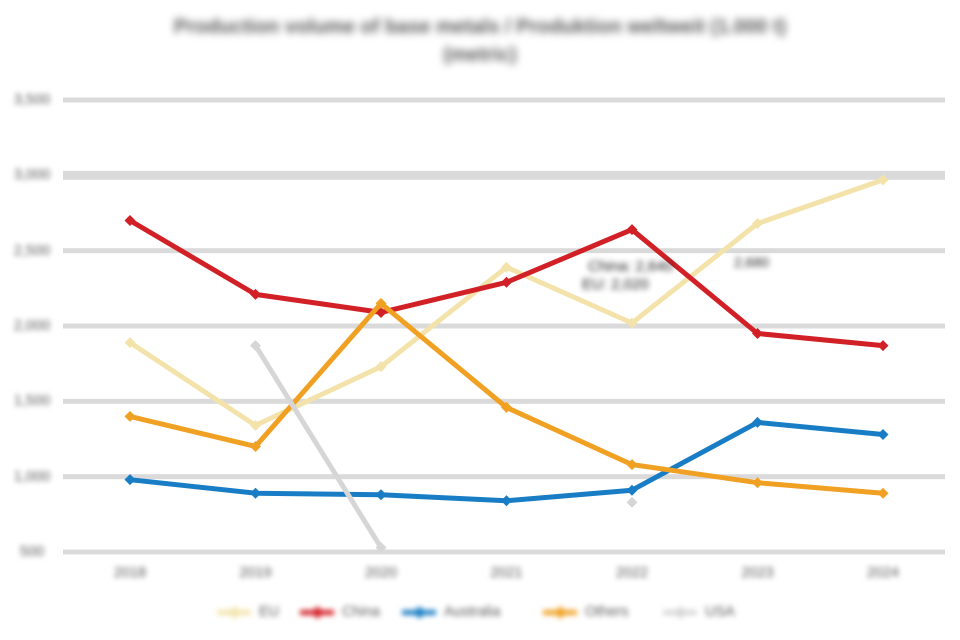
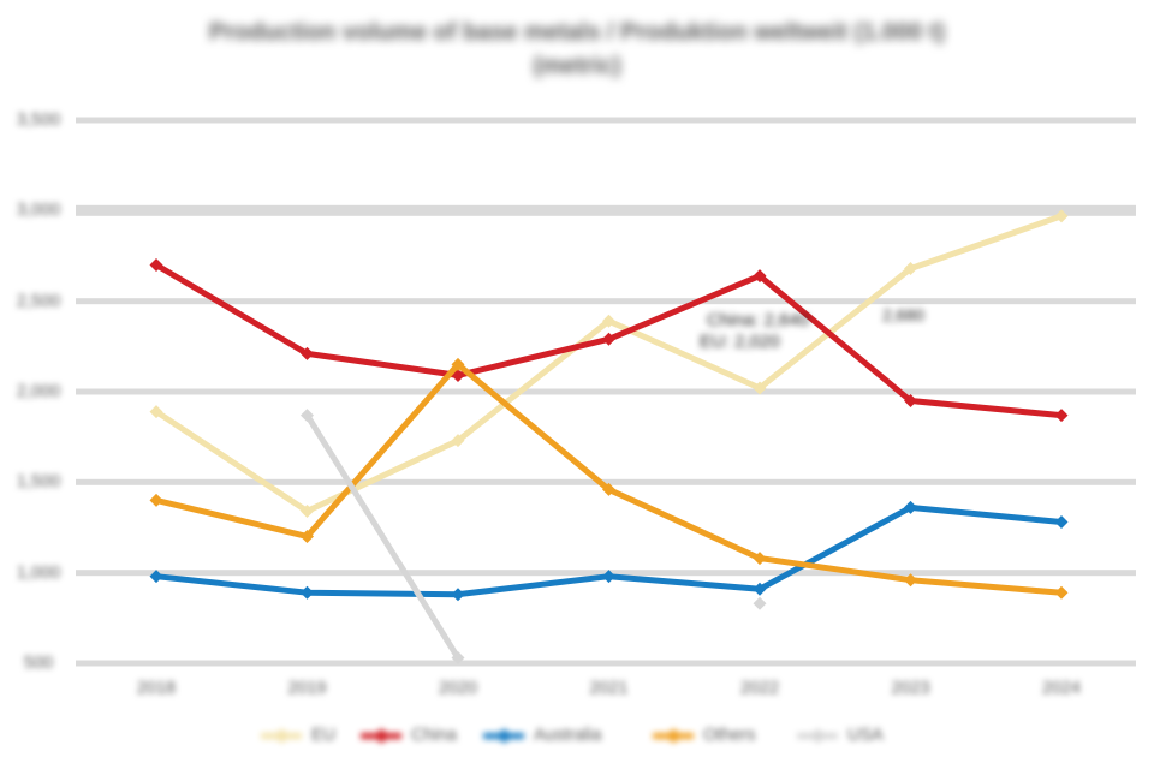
Australia/2021: 840 -> 980
